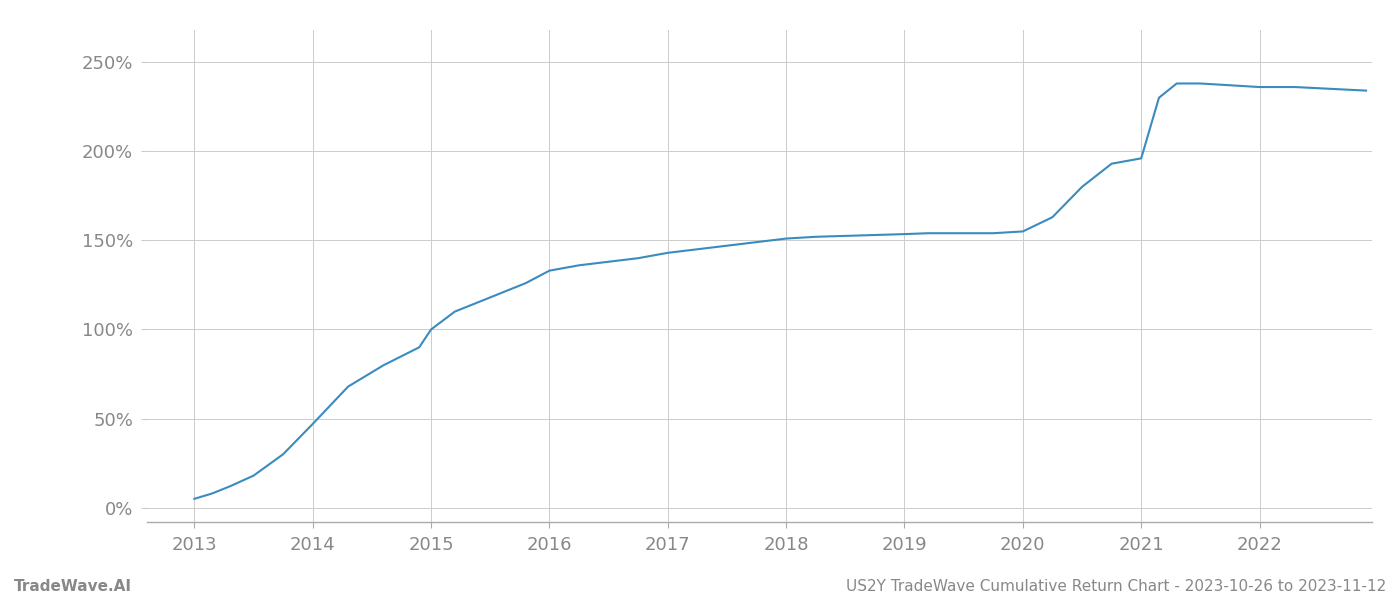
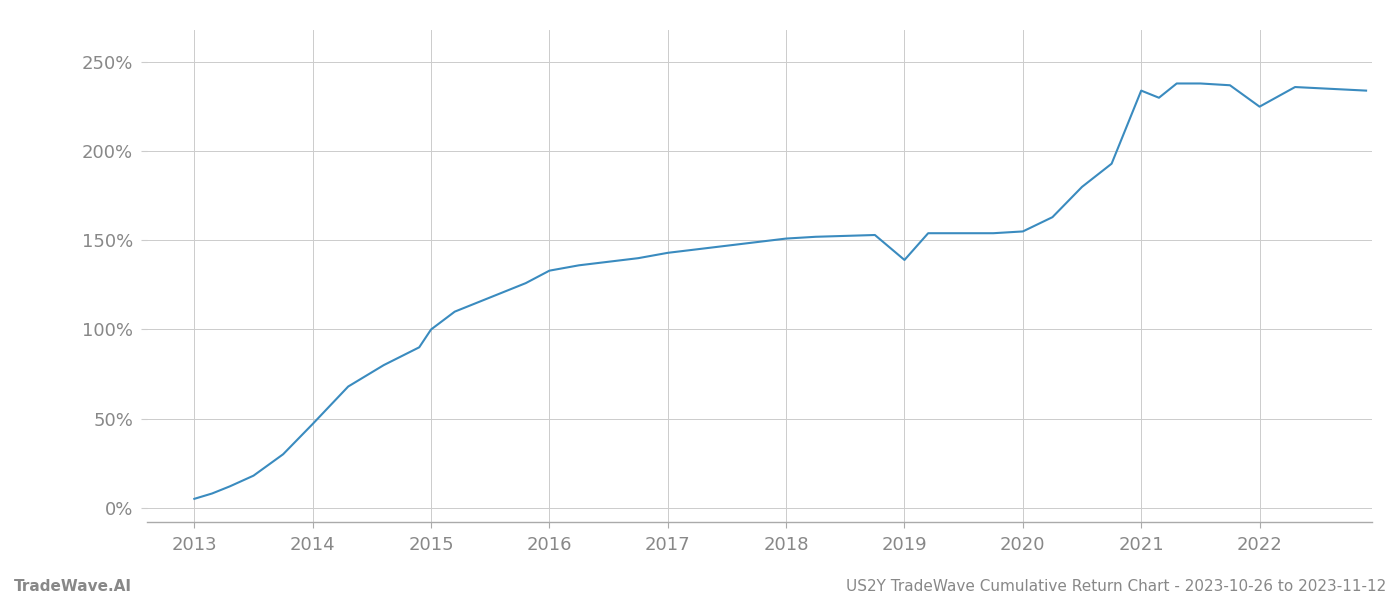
2019: 154% -> 139%
2021: 196% -> 234%
2022: 236% -> 225%
